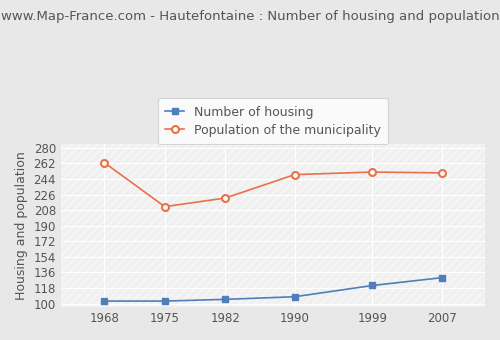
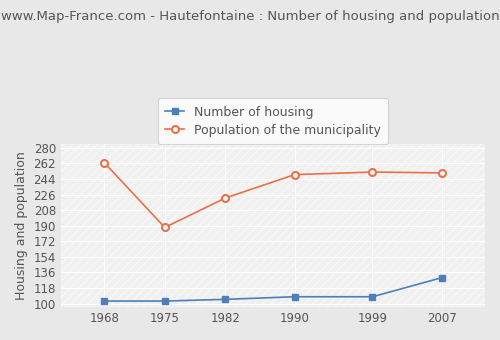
Population of the municipality/1975: 212 -> 188
Number of housing/1999: 121 -> 108
